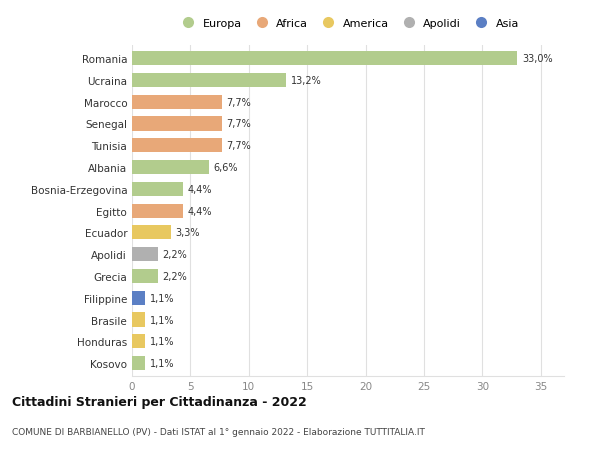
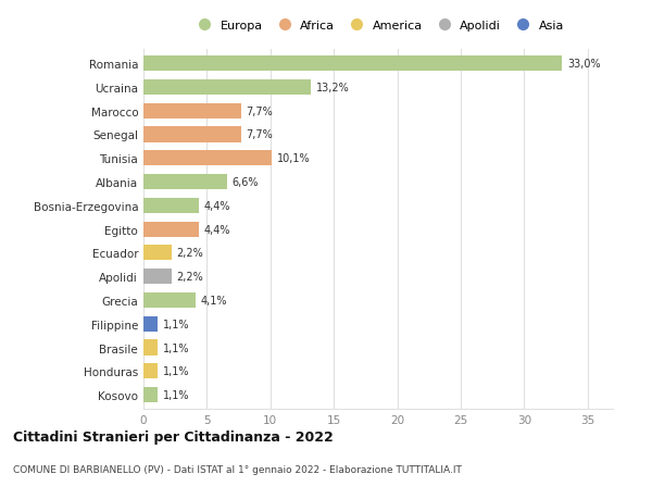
Tunisia: 7,7% -> 10,1%
Ecuador: 3,3% -> 2,2%
Grecia: 2,2% -> 4,1%
